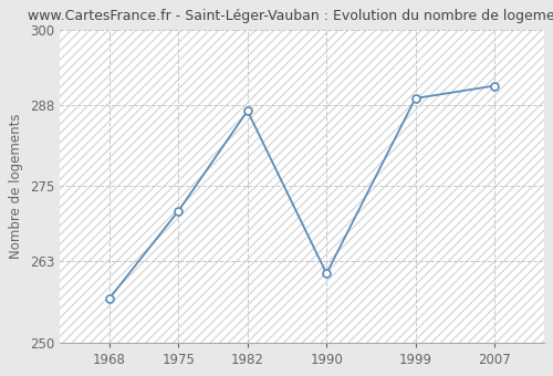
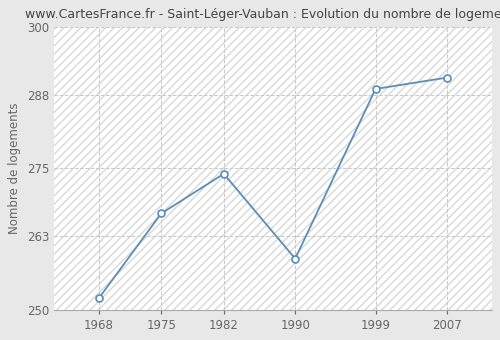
1968: 257 -> 252
1975: 271 -> 267
1982: 287 -> 274
1990: 261 -> 259
